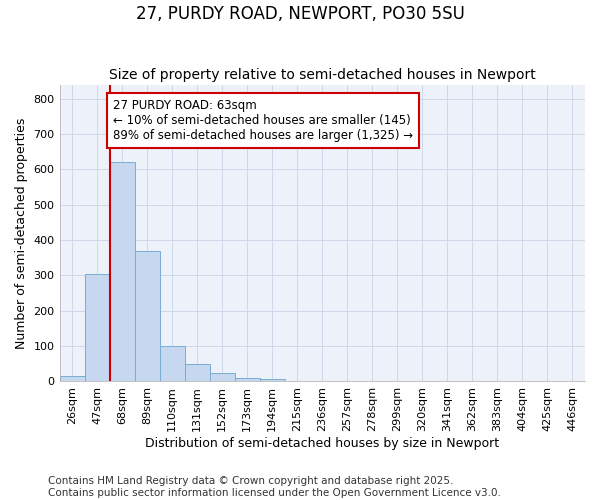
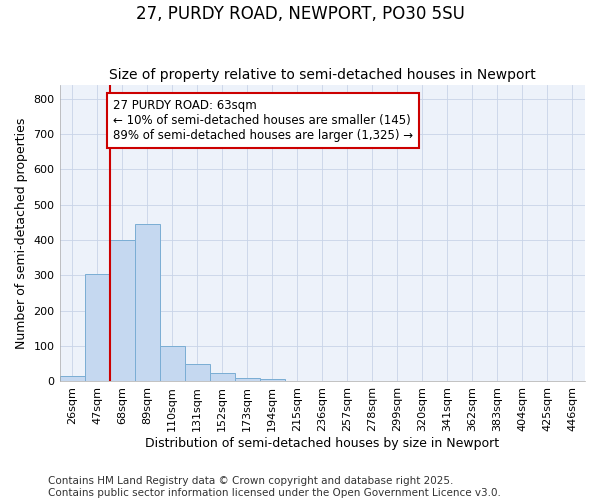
68sqm: 620 -> 400
89sqm: 370 -> 445
